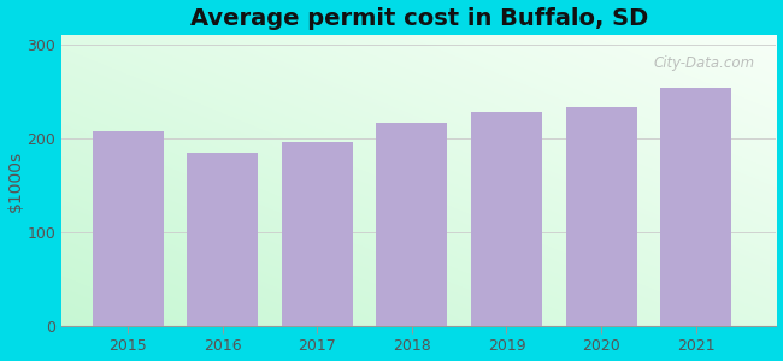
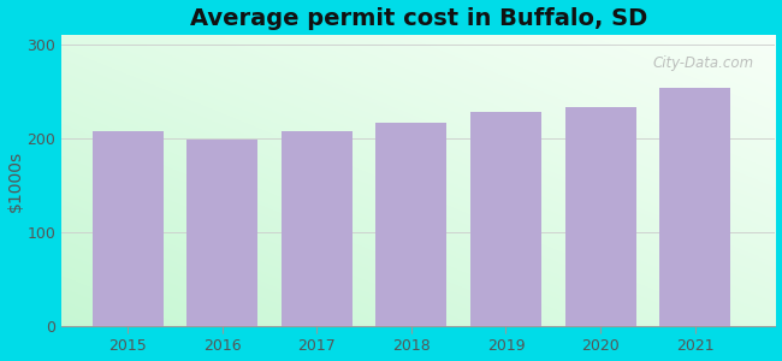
2016: 184 -> 199
2017: 196 -> 207
